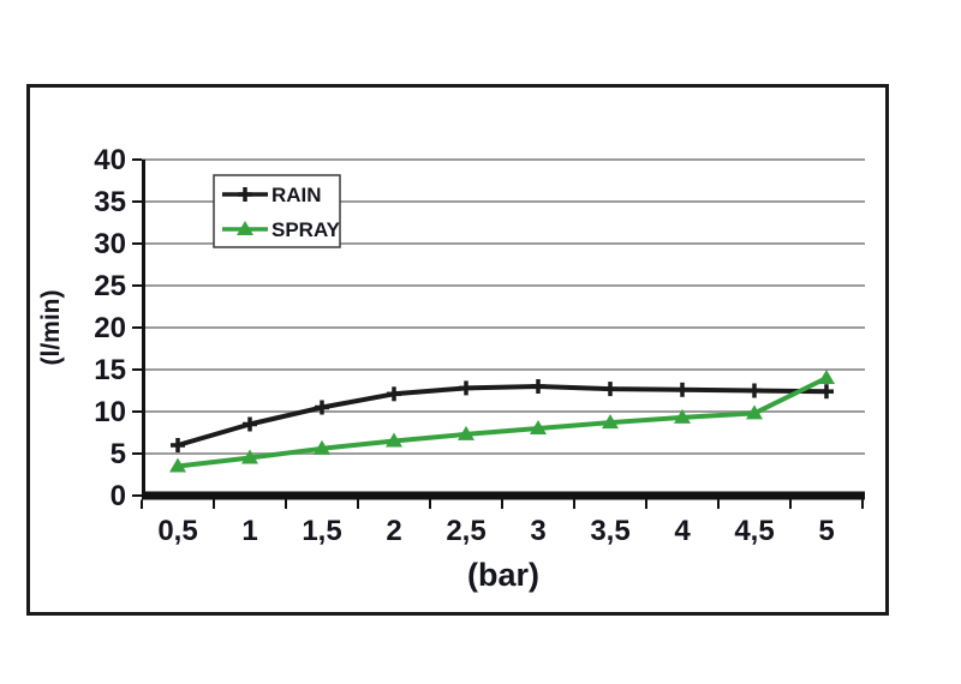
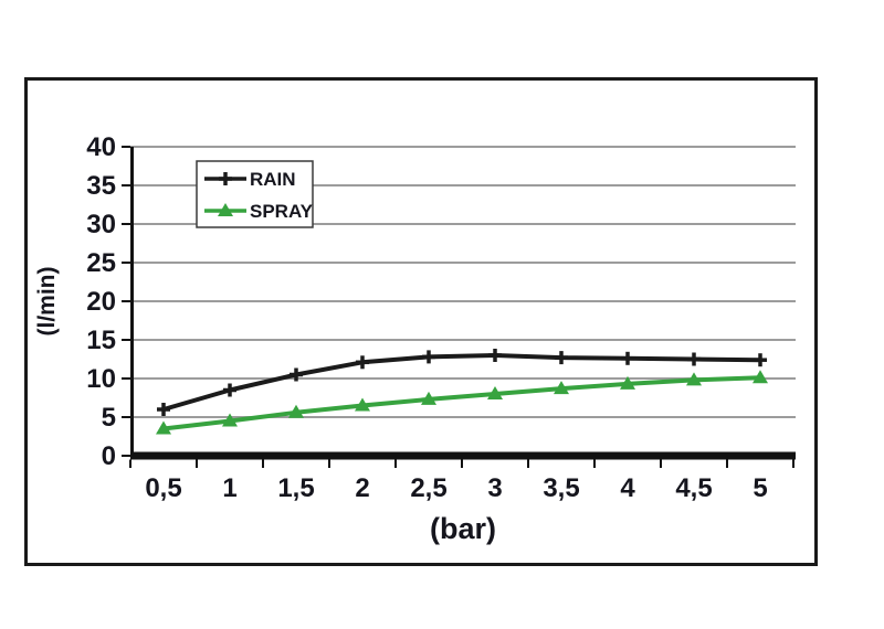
SPRAY/5: 14 -> 10
